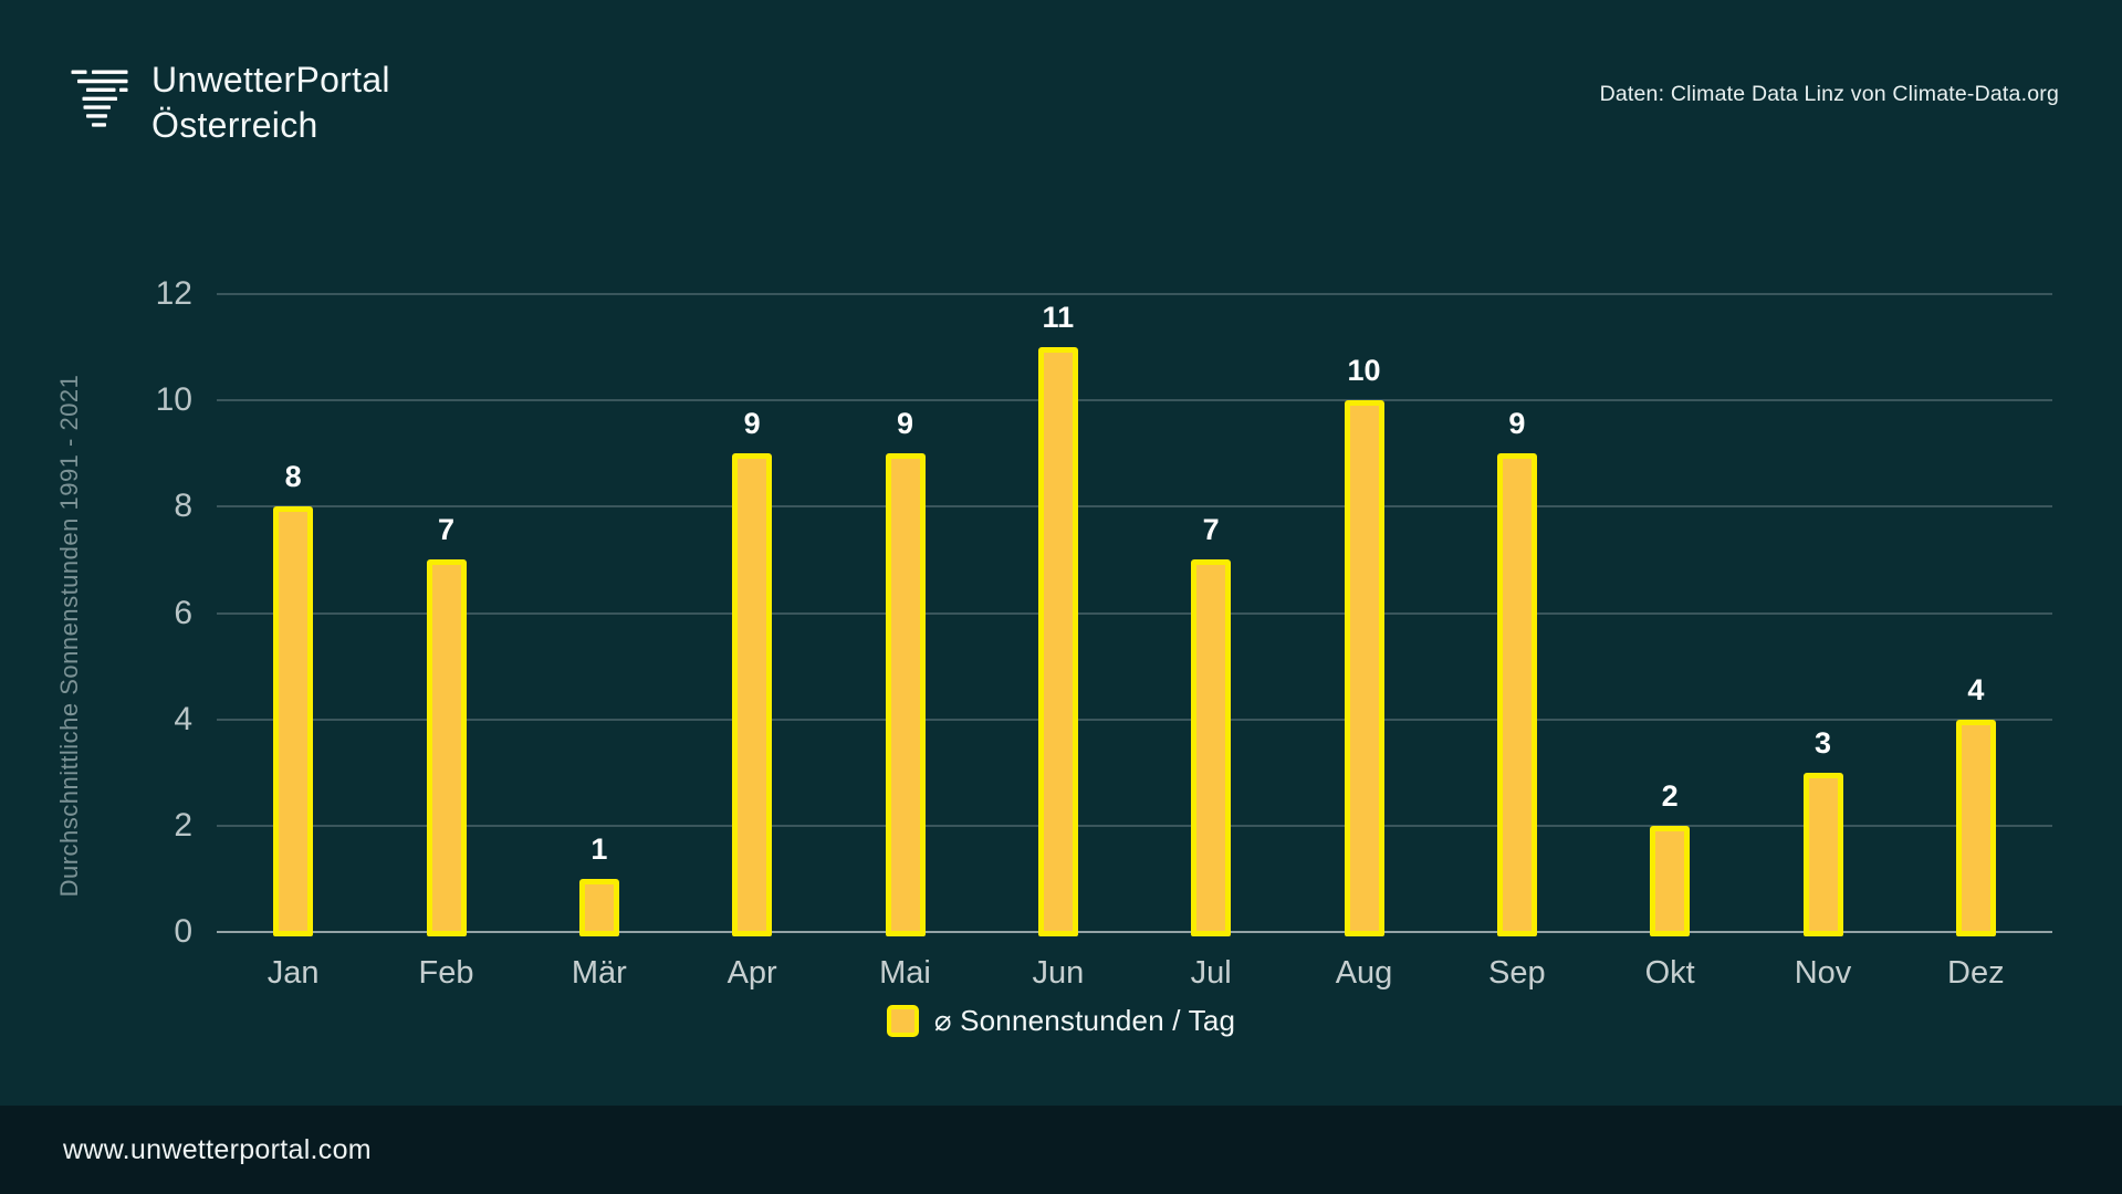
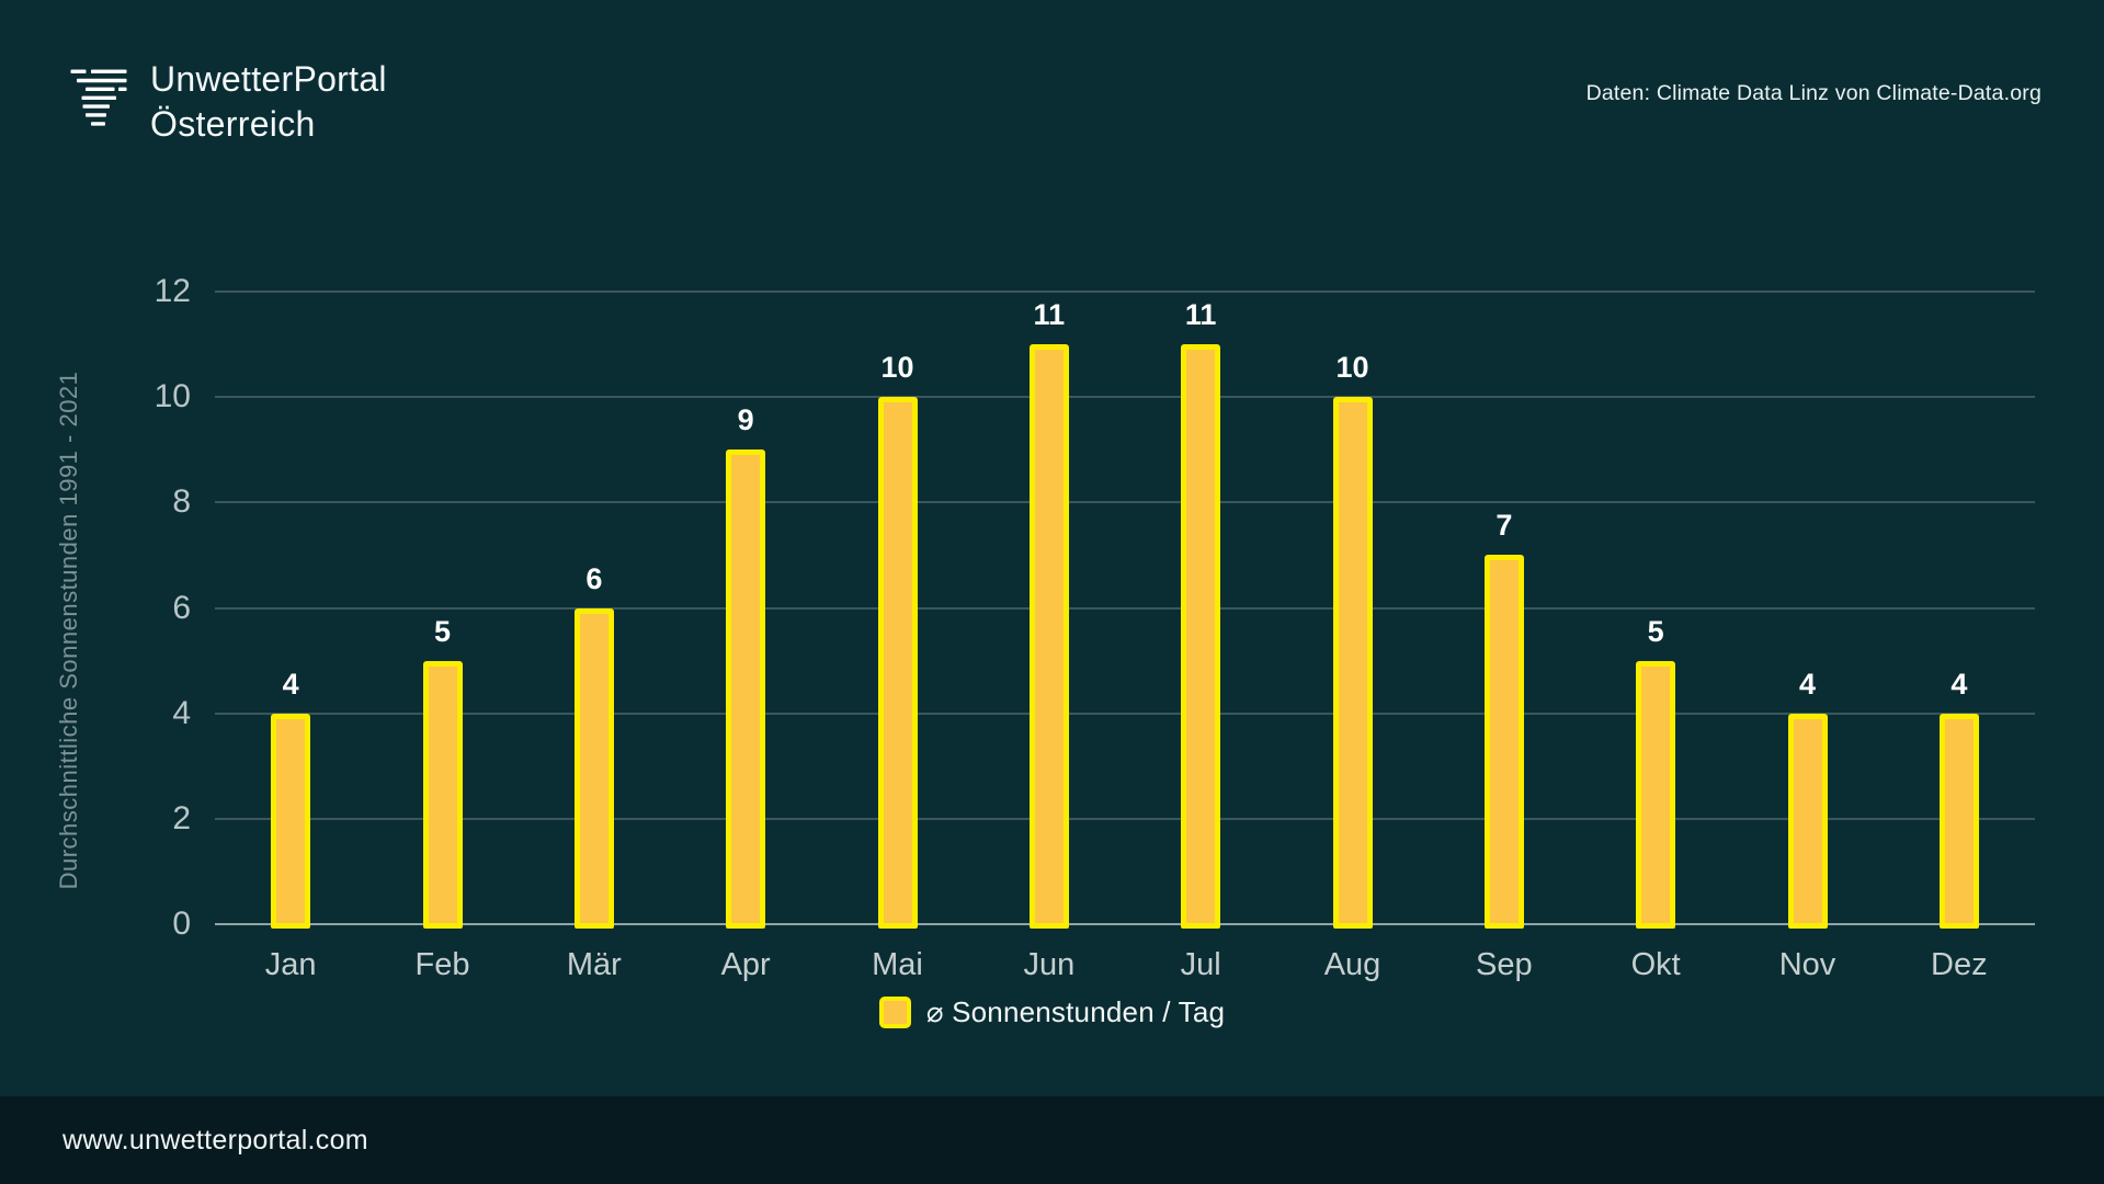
Jan: 8 -> 4
Feb: 7 -> 5
Mär: 1 -> 6
Mai: 9 -> 10
Jul: 7 -> 11
Sep: 9 -> 7
Okt: 2 -> 5
Nov: 3 -> 4
